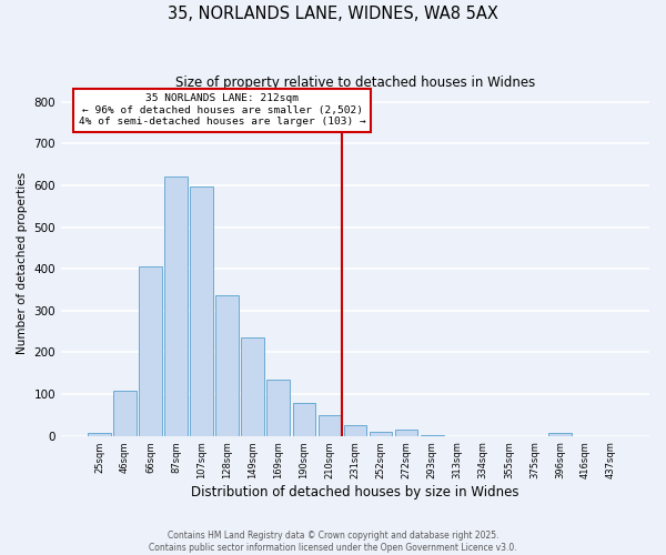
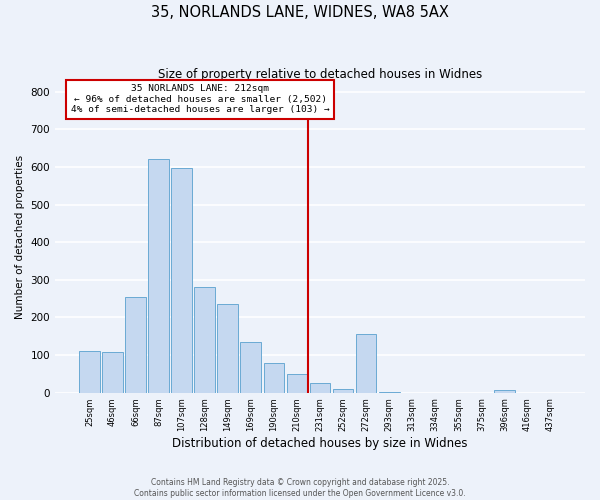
25sqm: 7 -> 110
66sqm: 405 -> 255
128sqm: 337 -> 280
272sqm: 16 -> 155
